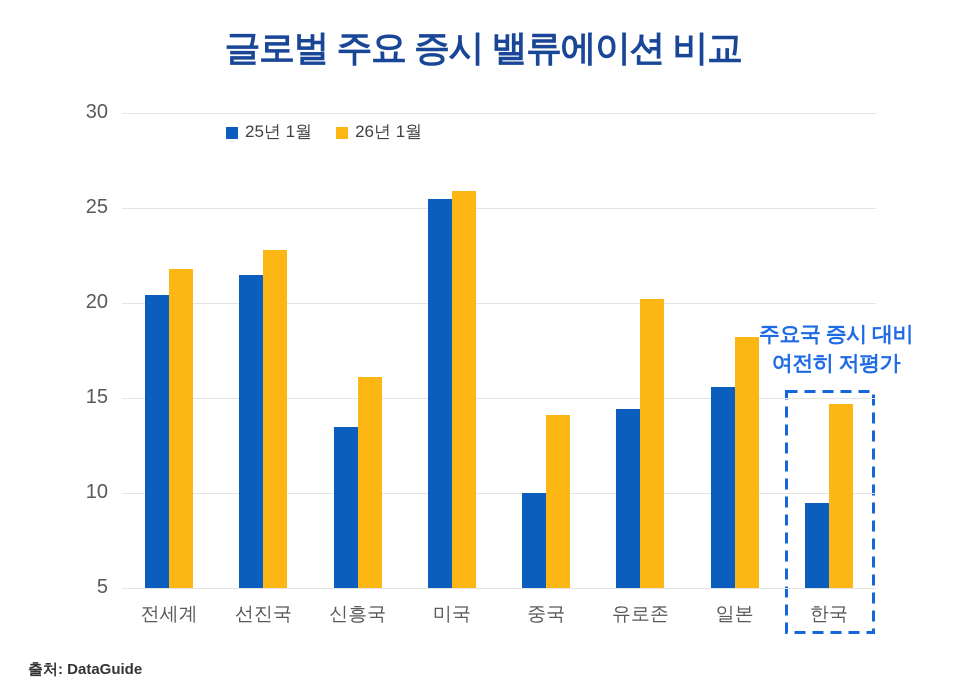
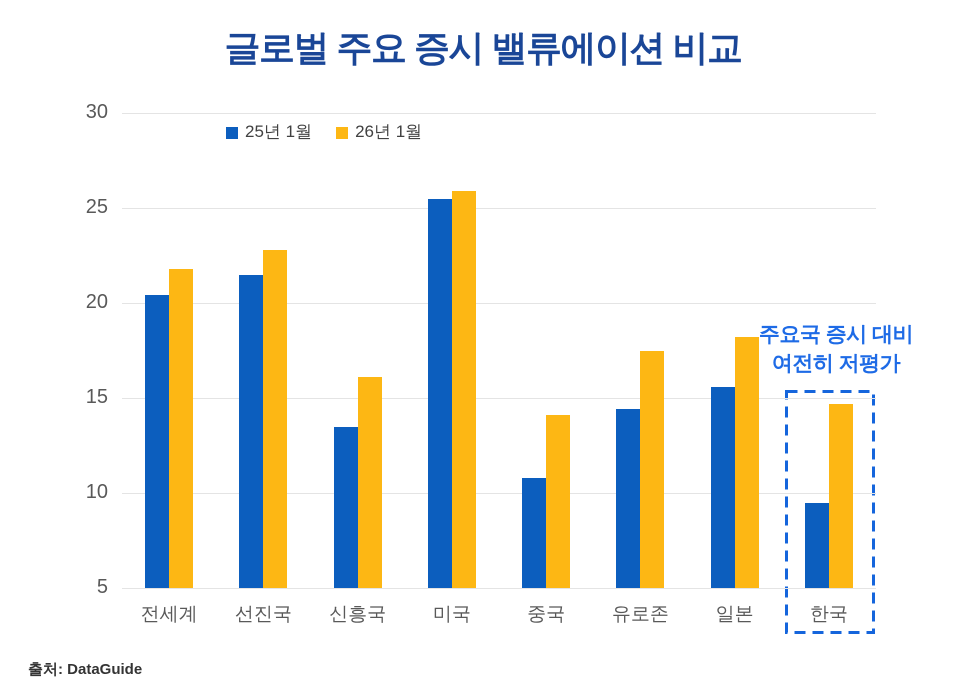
25년 1월/중국: 10.0 -> 10.8
26년 1월/유로존: 20.2 -> 17.5
